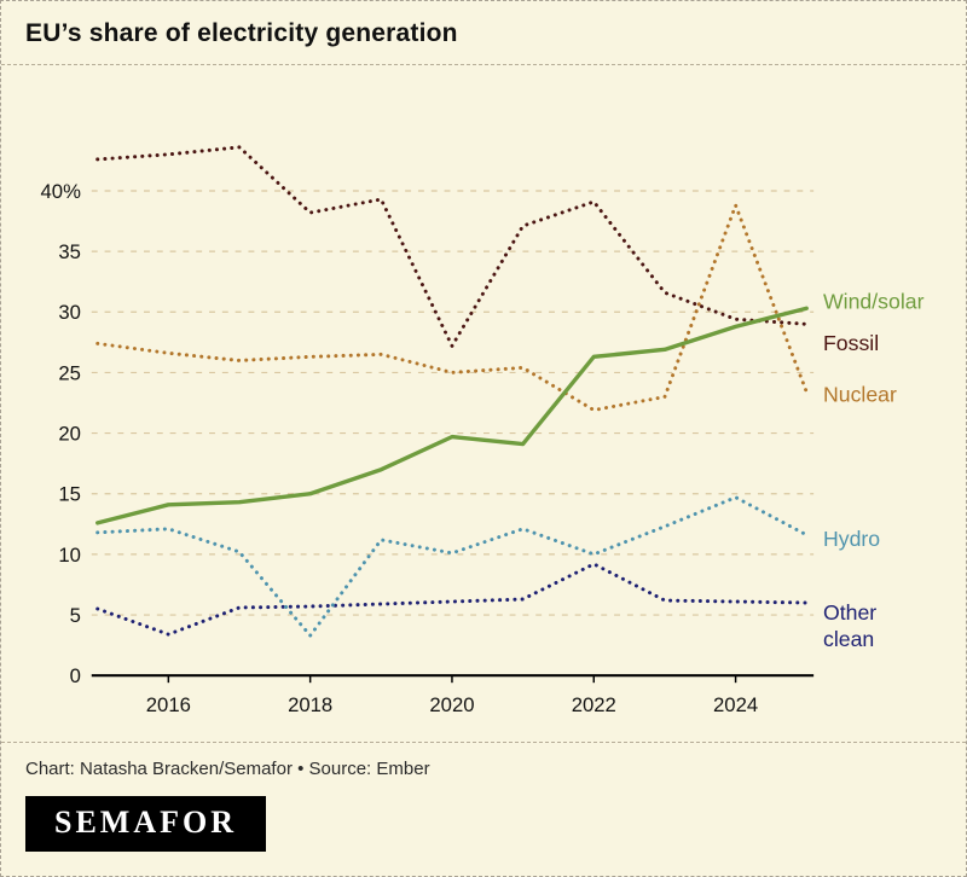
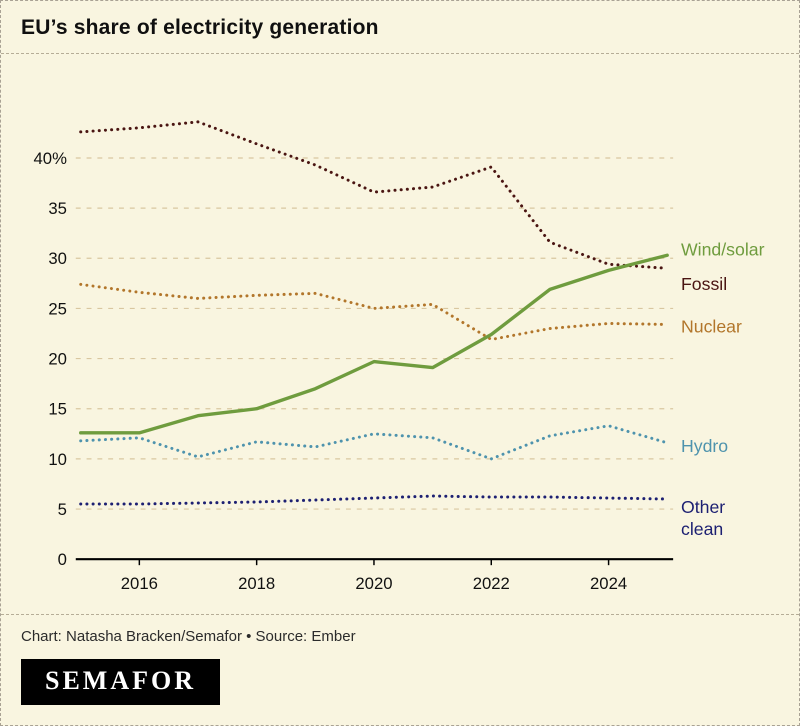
Wind/solar/2016: 14.1% -> 12.6%
Other clean/2016: 3.4% -> 5.5%
Fossil/2018: 38.2% -> 41.4%
Hydro/2018: 3.3% -> 11.7%
Fossil/2020: 27.2% -> 36.6%
Hydro/2020: 10.1% -> 12.5%
Wind/solar/2022: 26.3% -> 22.4%
Other clean/2022: 9.2% -> 6.2%
Nuclear/2024: 38.8% -> 23.5%
Hydro/2024: 14.7% -> 13.3%
